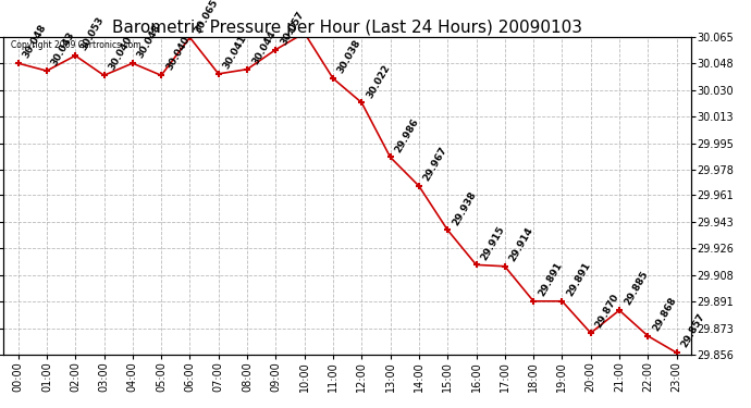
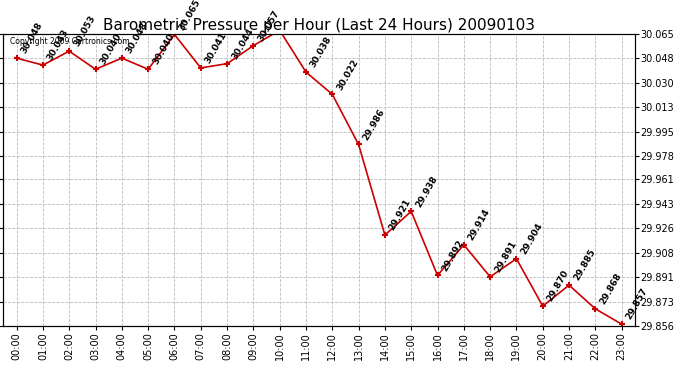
14:00: 29.967 -> 29.921
16:00: 29.915 -> 29.892
19:00: 29.891 -> 29.904
